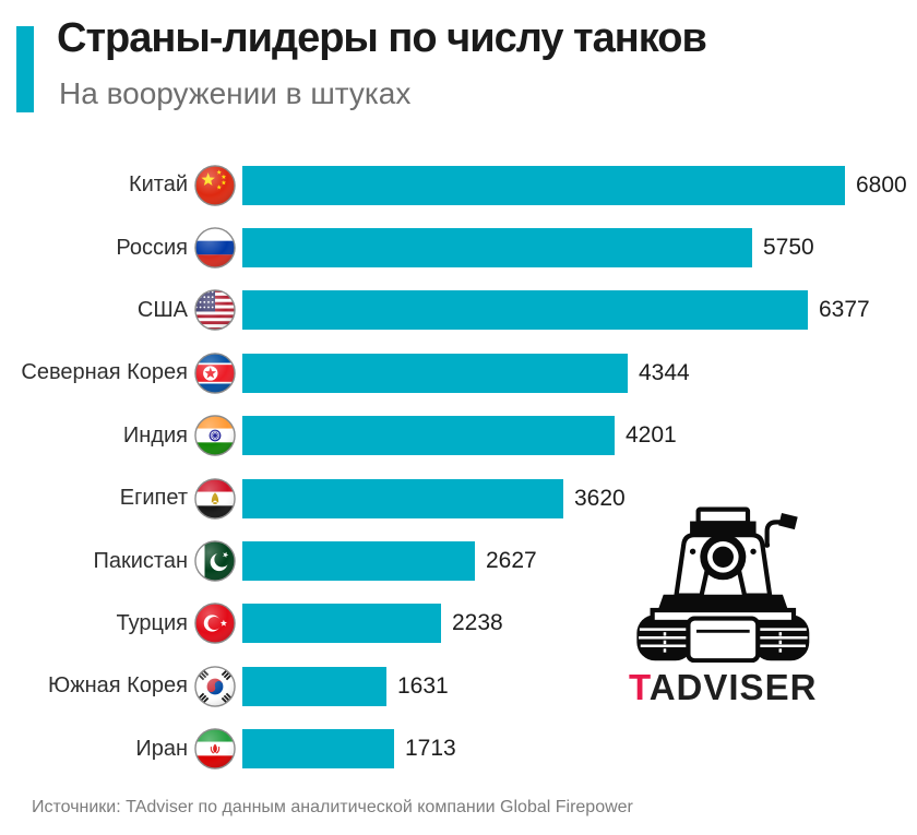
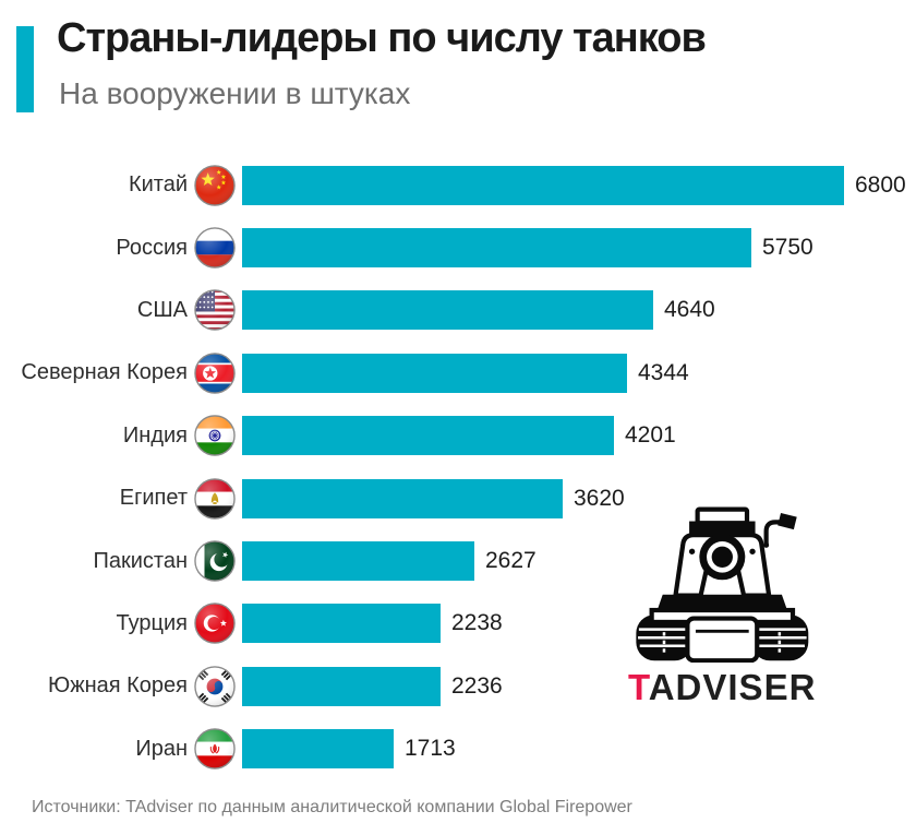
США: 6377 -> 4640
Южная Корея: 1631 -> 2236
